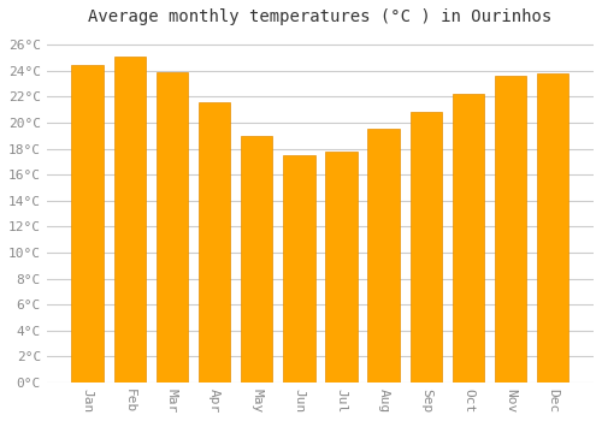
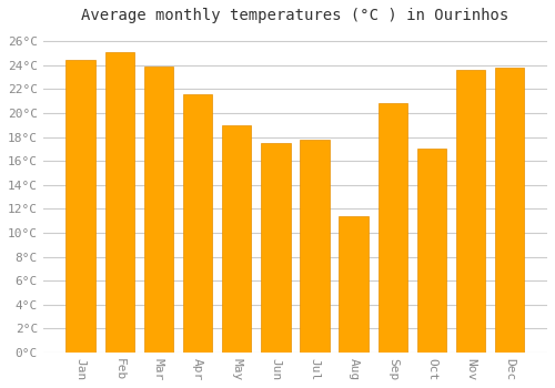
Aug: 19.5°C -> 11.4°C
Oct: 22.2°C -> 17.0°C
